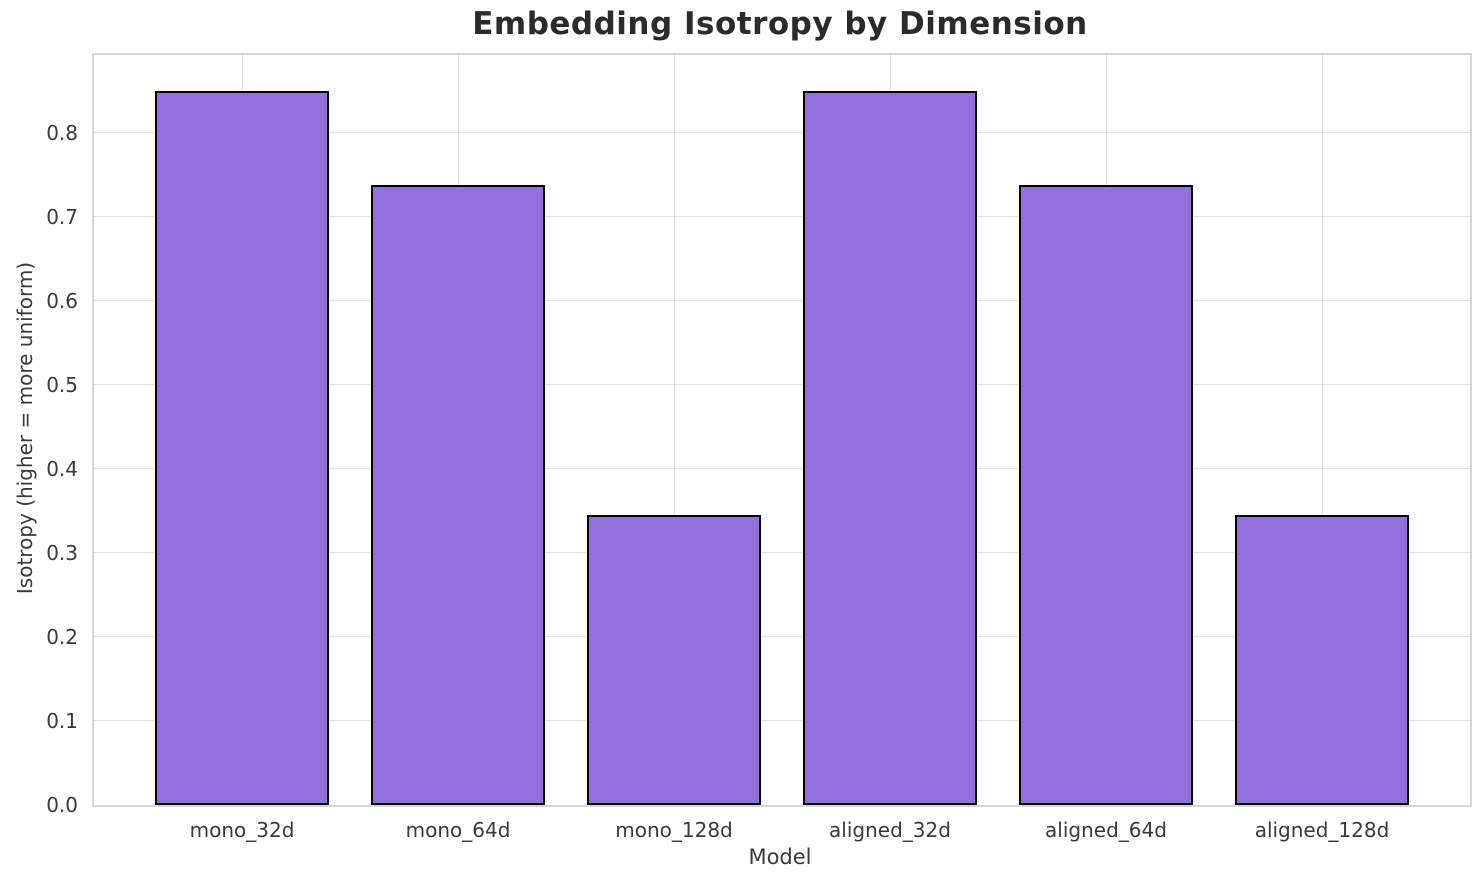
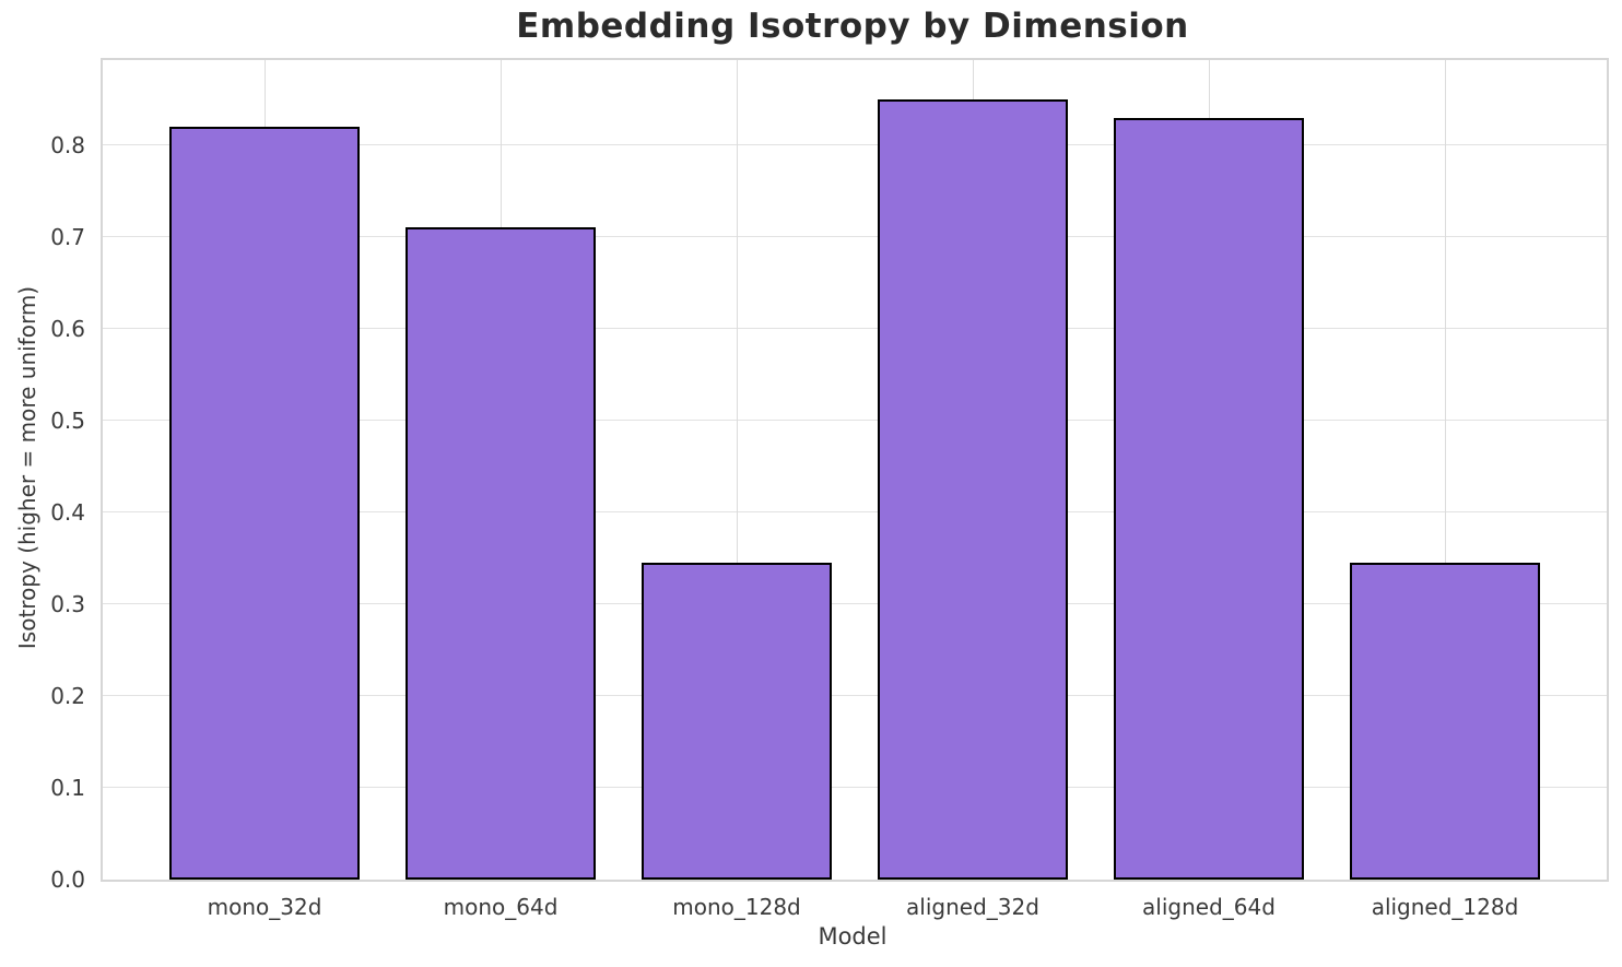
mono_32d: 0.85 -> 0.82
mono_64d: 0.74 -> 0.71
aligned_64d: 0.74 -> 0.83
